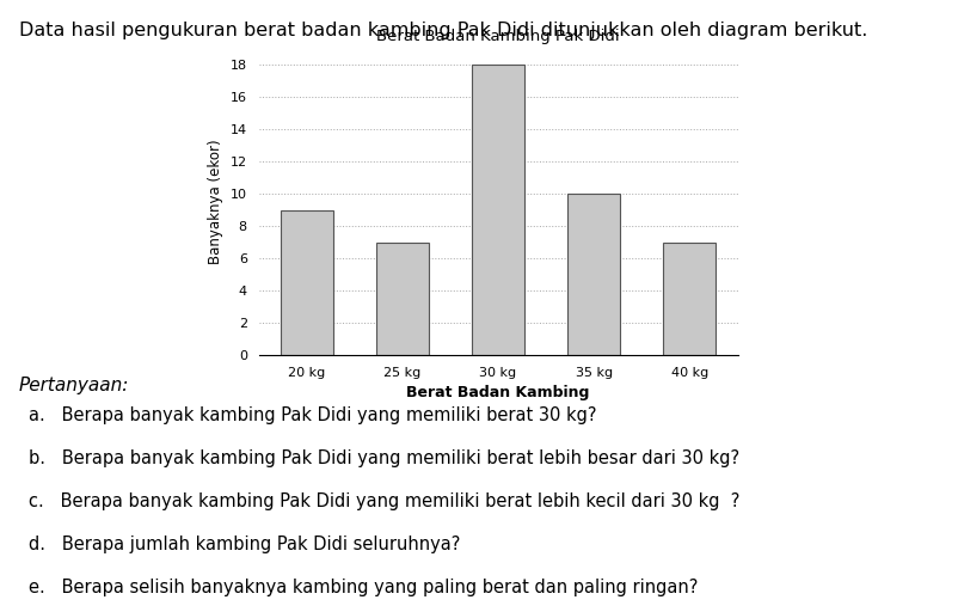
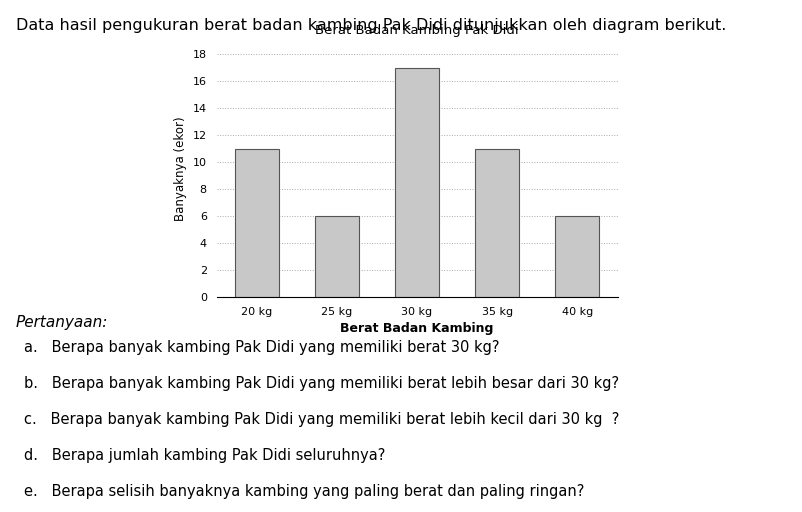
20 kg: 9 -> 11
25 kg: 7 -> 6
30 kg: 18 -> 17
35 kg: 10 -> 11
40 kg: 7 -> 6
